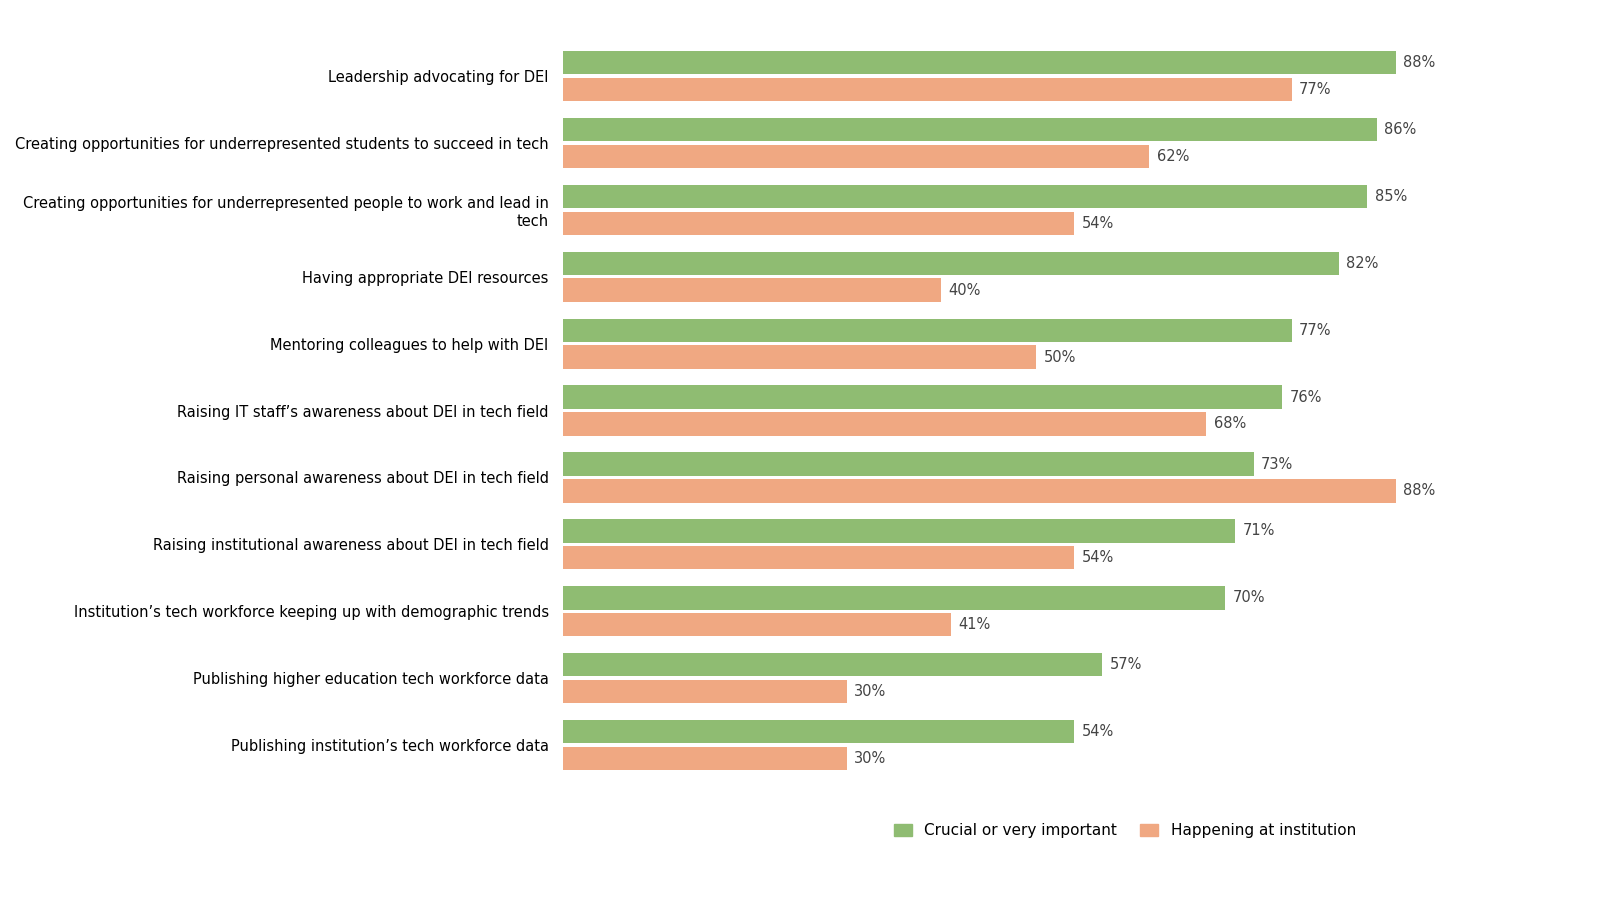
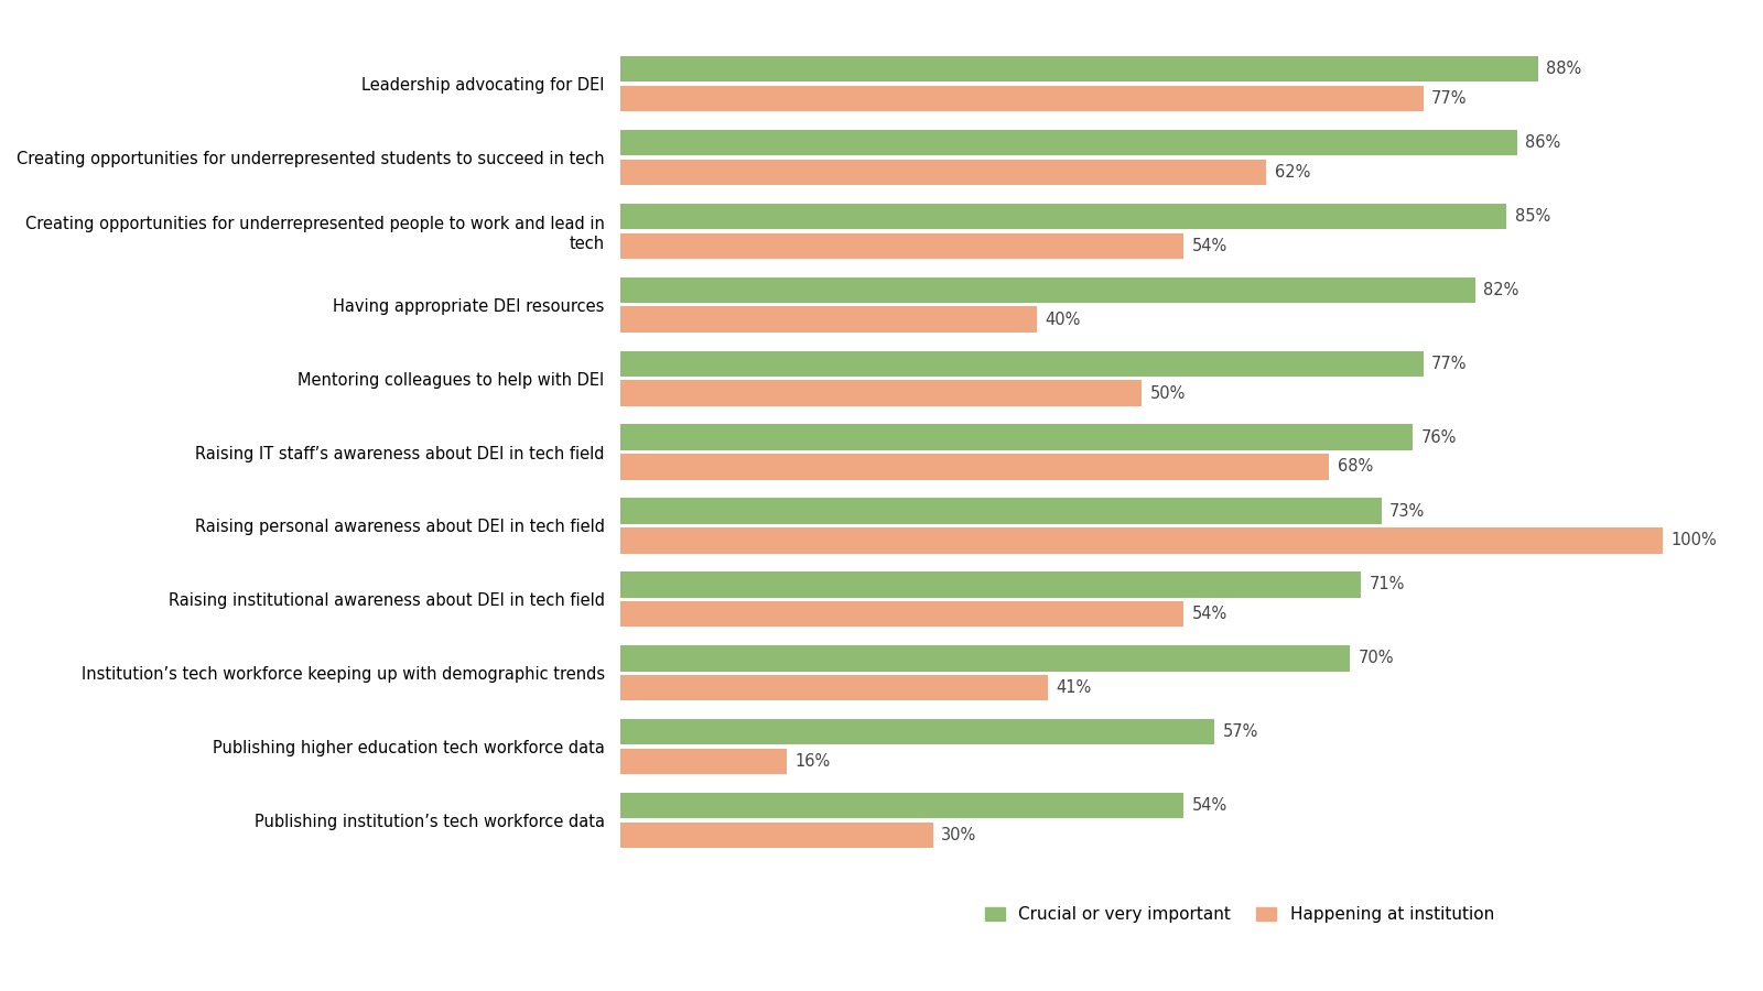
Happening at institution/Raising personal awareness about DEI in tech field: 88% -> 100%
Happening at institution/Publishing higher education tech workforce data: 30% -> 16%
